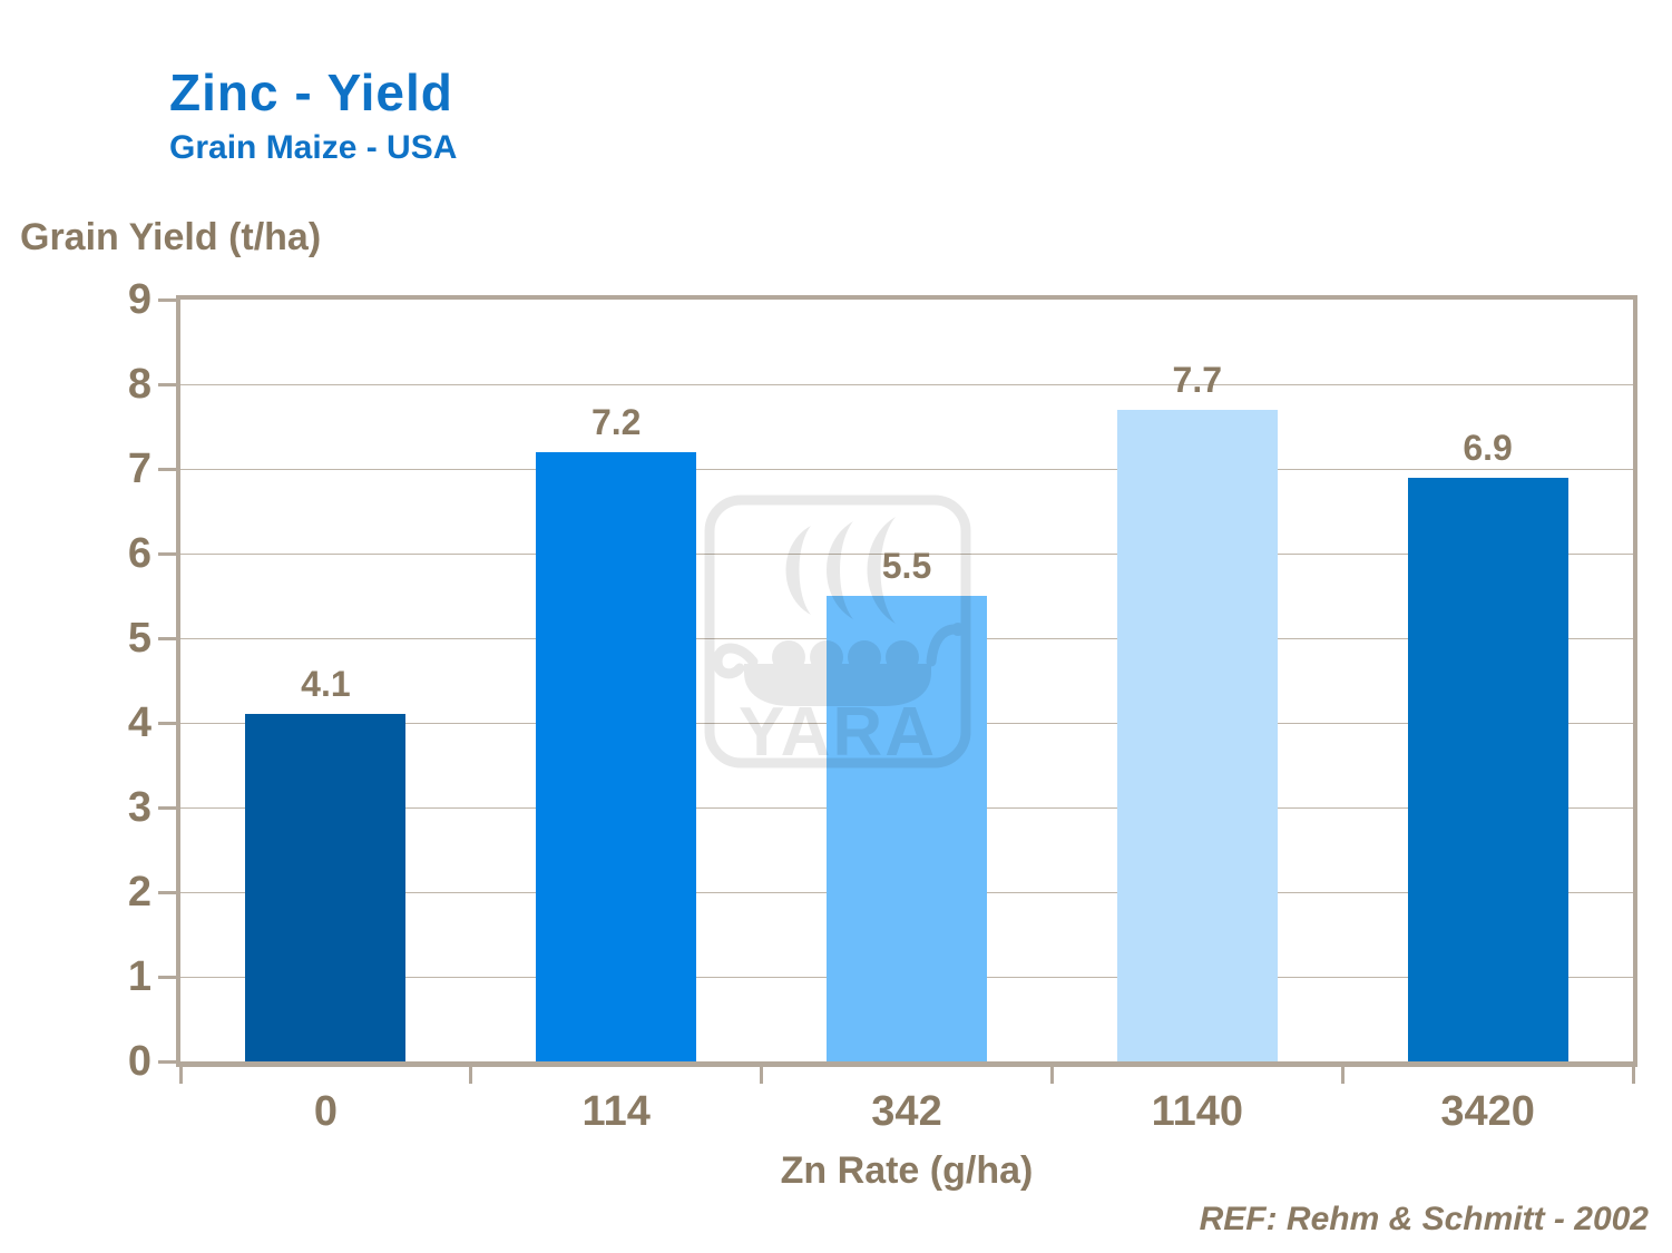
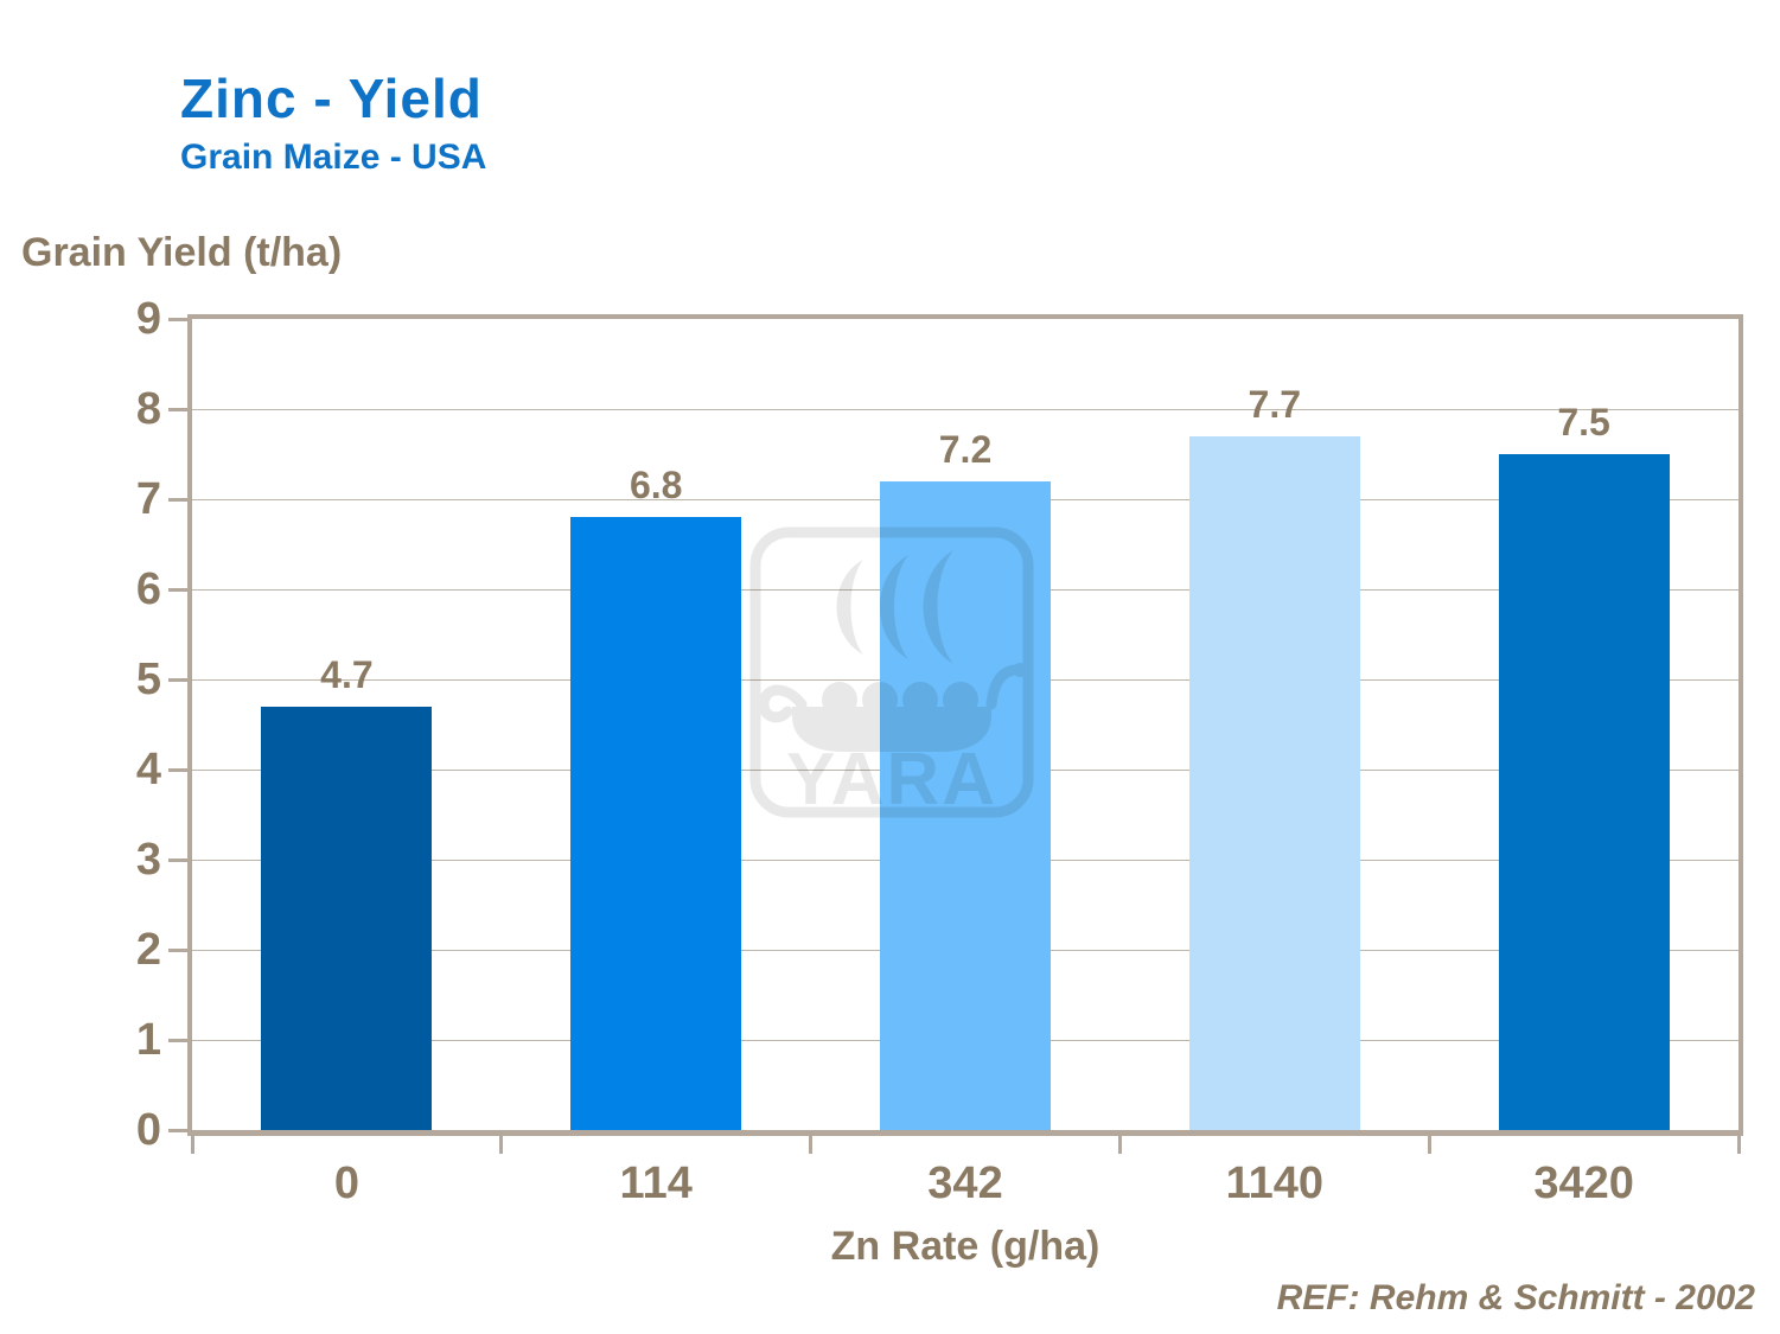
0: 4.1 -> 4.7
114: 7.2 -> 6.8
342: 5.5 -> 7.2
3420: 6.9 -> 7.5
